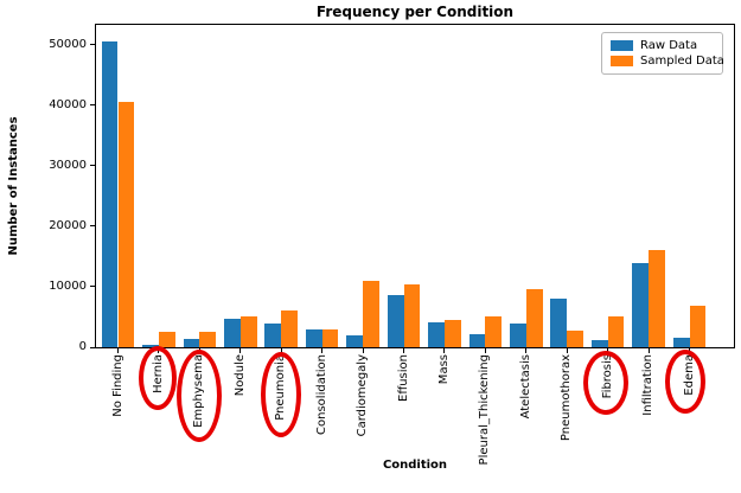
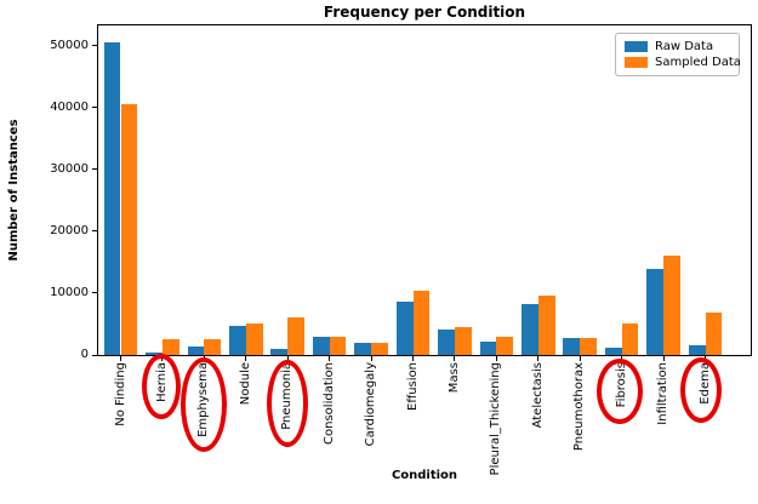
Raw Data/Pneumonia: 4000 -> 1000
Sampled Data/Cardiomegaly: 11000 -> 2000
Sampled Data/Pleural_Thickening: 5000 -> 3000
Raw Data/Atelectasis: 4000 -> 8000
Raw Data/Pneumothorax: 8000 -> 3000
